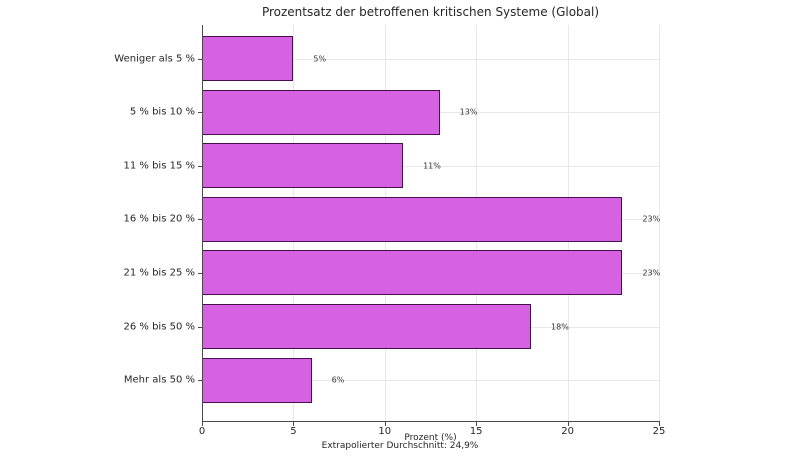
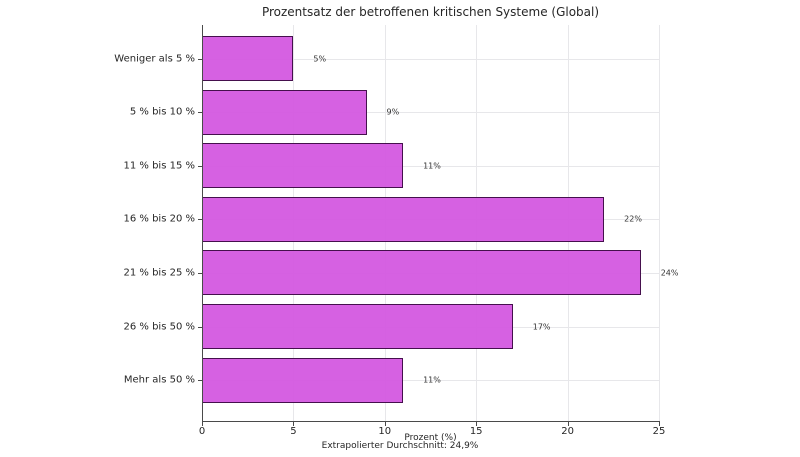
5 % bis 10 %: 13% -> 9%
16 % bis 20 %: 23% -> 22%
21 % bis 25 %: 23% -> 24%
26 % bis 50 %: 18% -> 17%
Mehr als 50 %: 6% -> 11%
